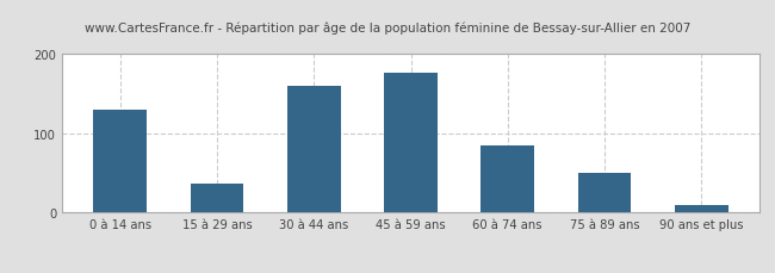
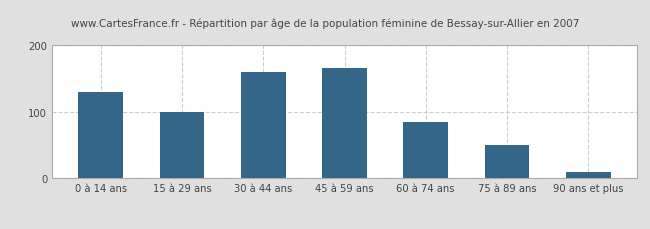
15 à 29 ans: 36 -> 100
45 à 59 ans: 176 -> 165
